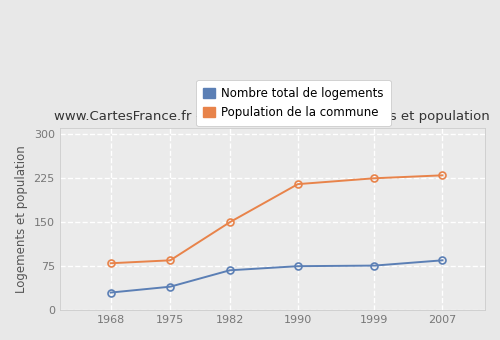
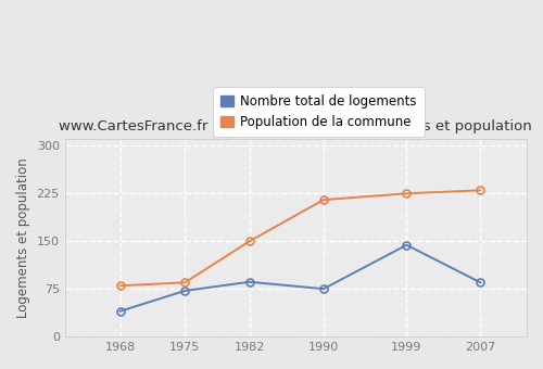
Nombre total de logements/1968: 30 -> 40
Nombre total de logements/1975: 40 -> 72
Nombre total de logements/1982: 68 -> 86
Nombre total de logements/1999: 76 -> 144
